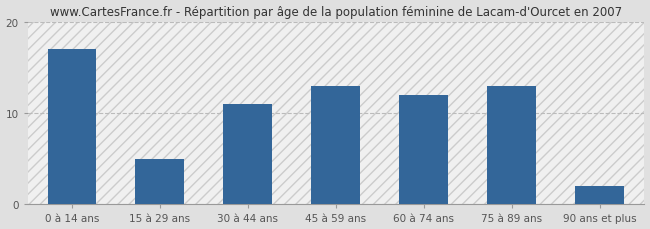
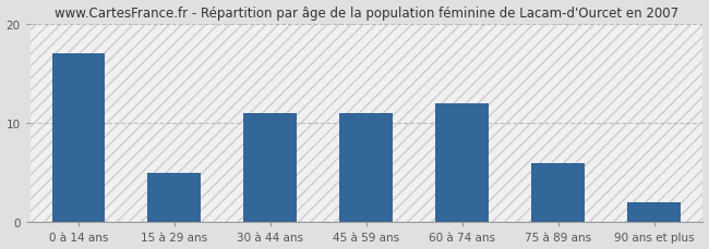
45 à 59 ans: 13 -> 11
75 à 89 ans: 13 -> 6
